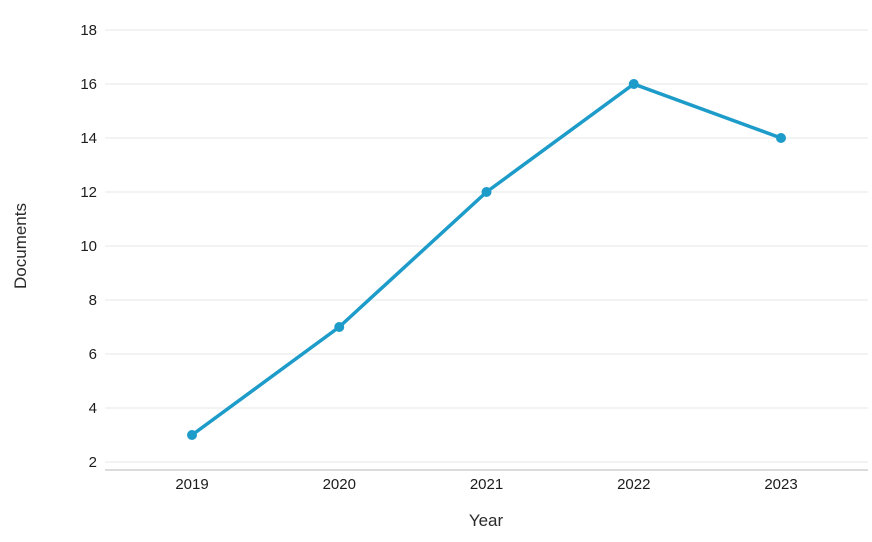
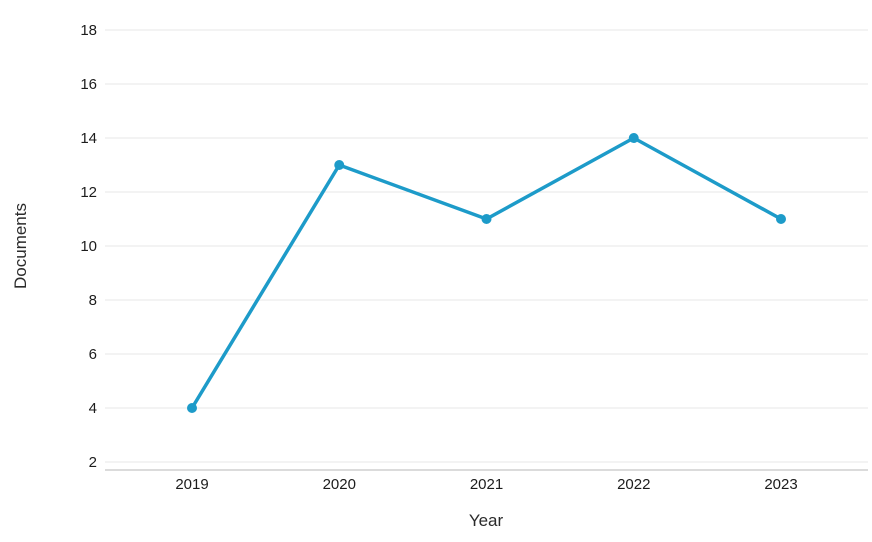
2019: 3 -> 4
2020: 7 -> 13
2021: 12 -> 11
2022: 16 -> 14
2023: 14 -> 11
